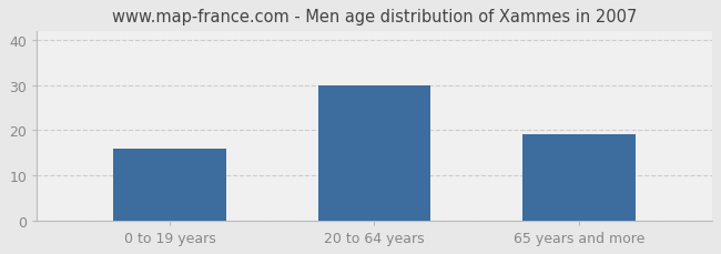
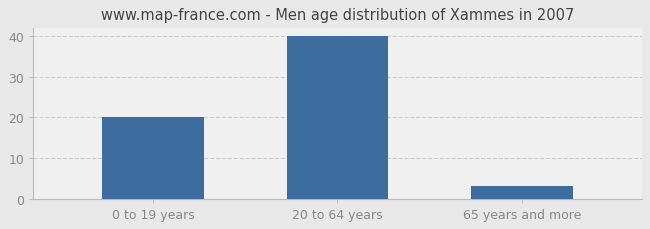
0 to 19 years: 16 -> 20
20 to 64 years: 30 -> 40
65 years and more: 19 -> 3
